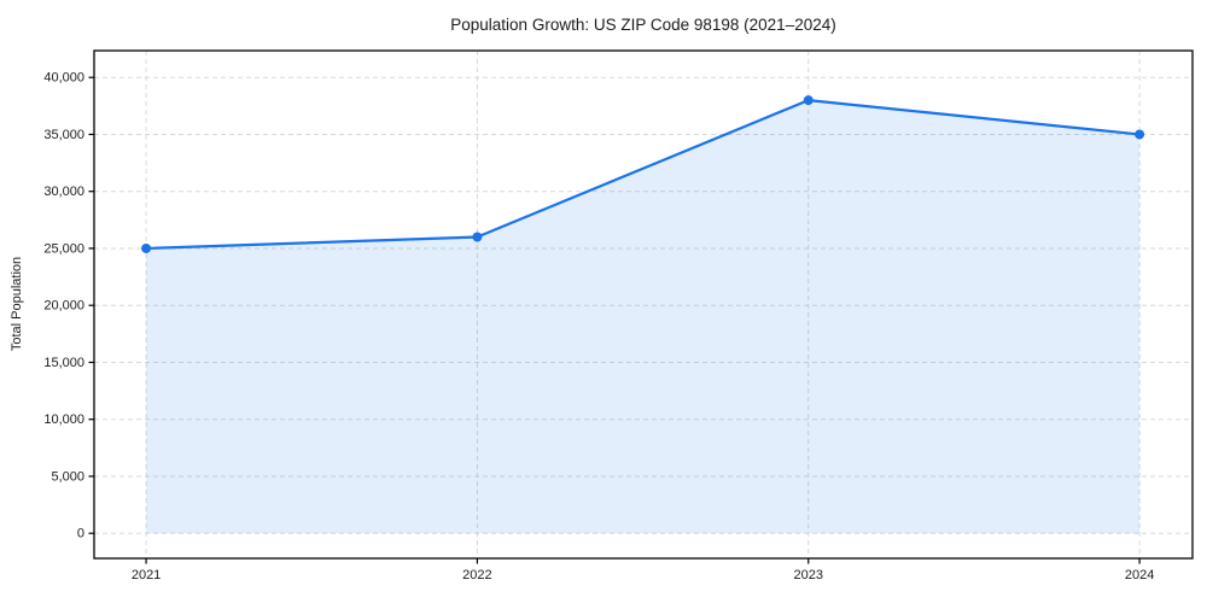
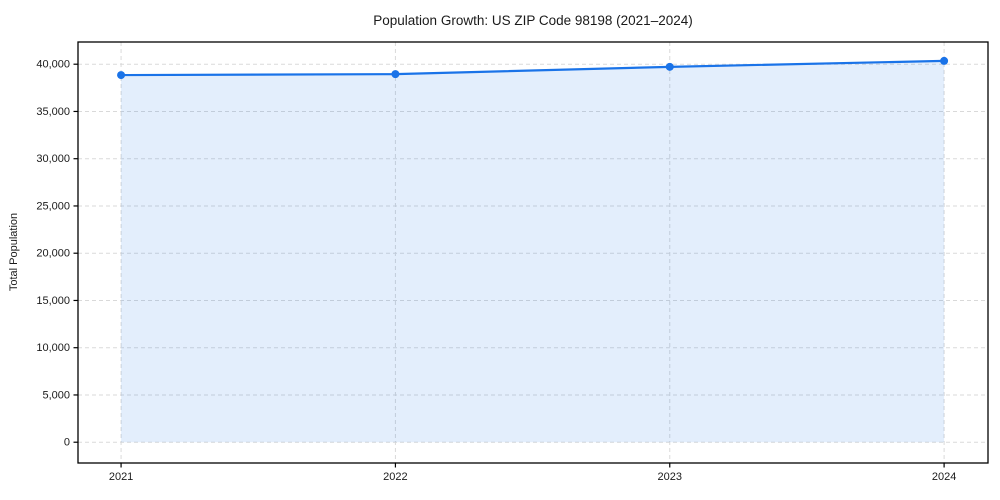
2021: 25000 -> 39000
2022: 26000 -> 39000
2023: 38000 -> 40000
2024: 35000 -> 40000
